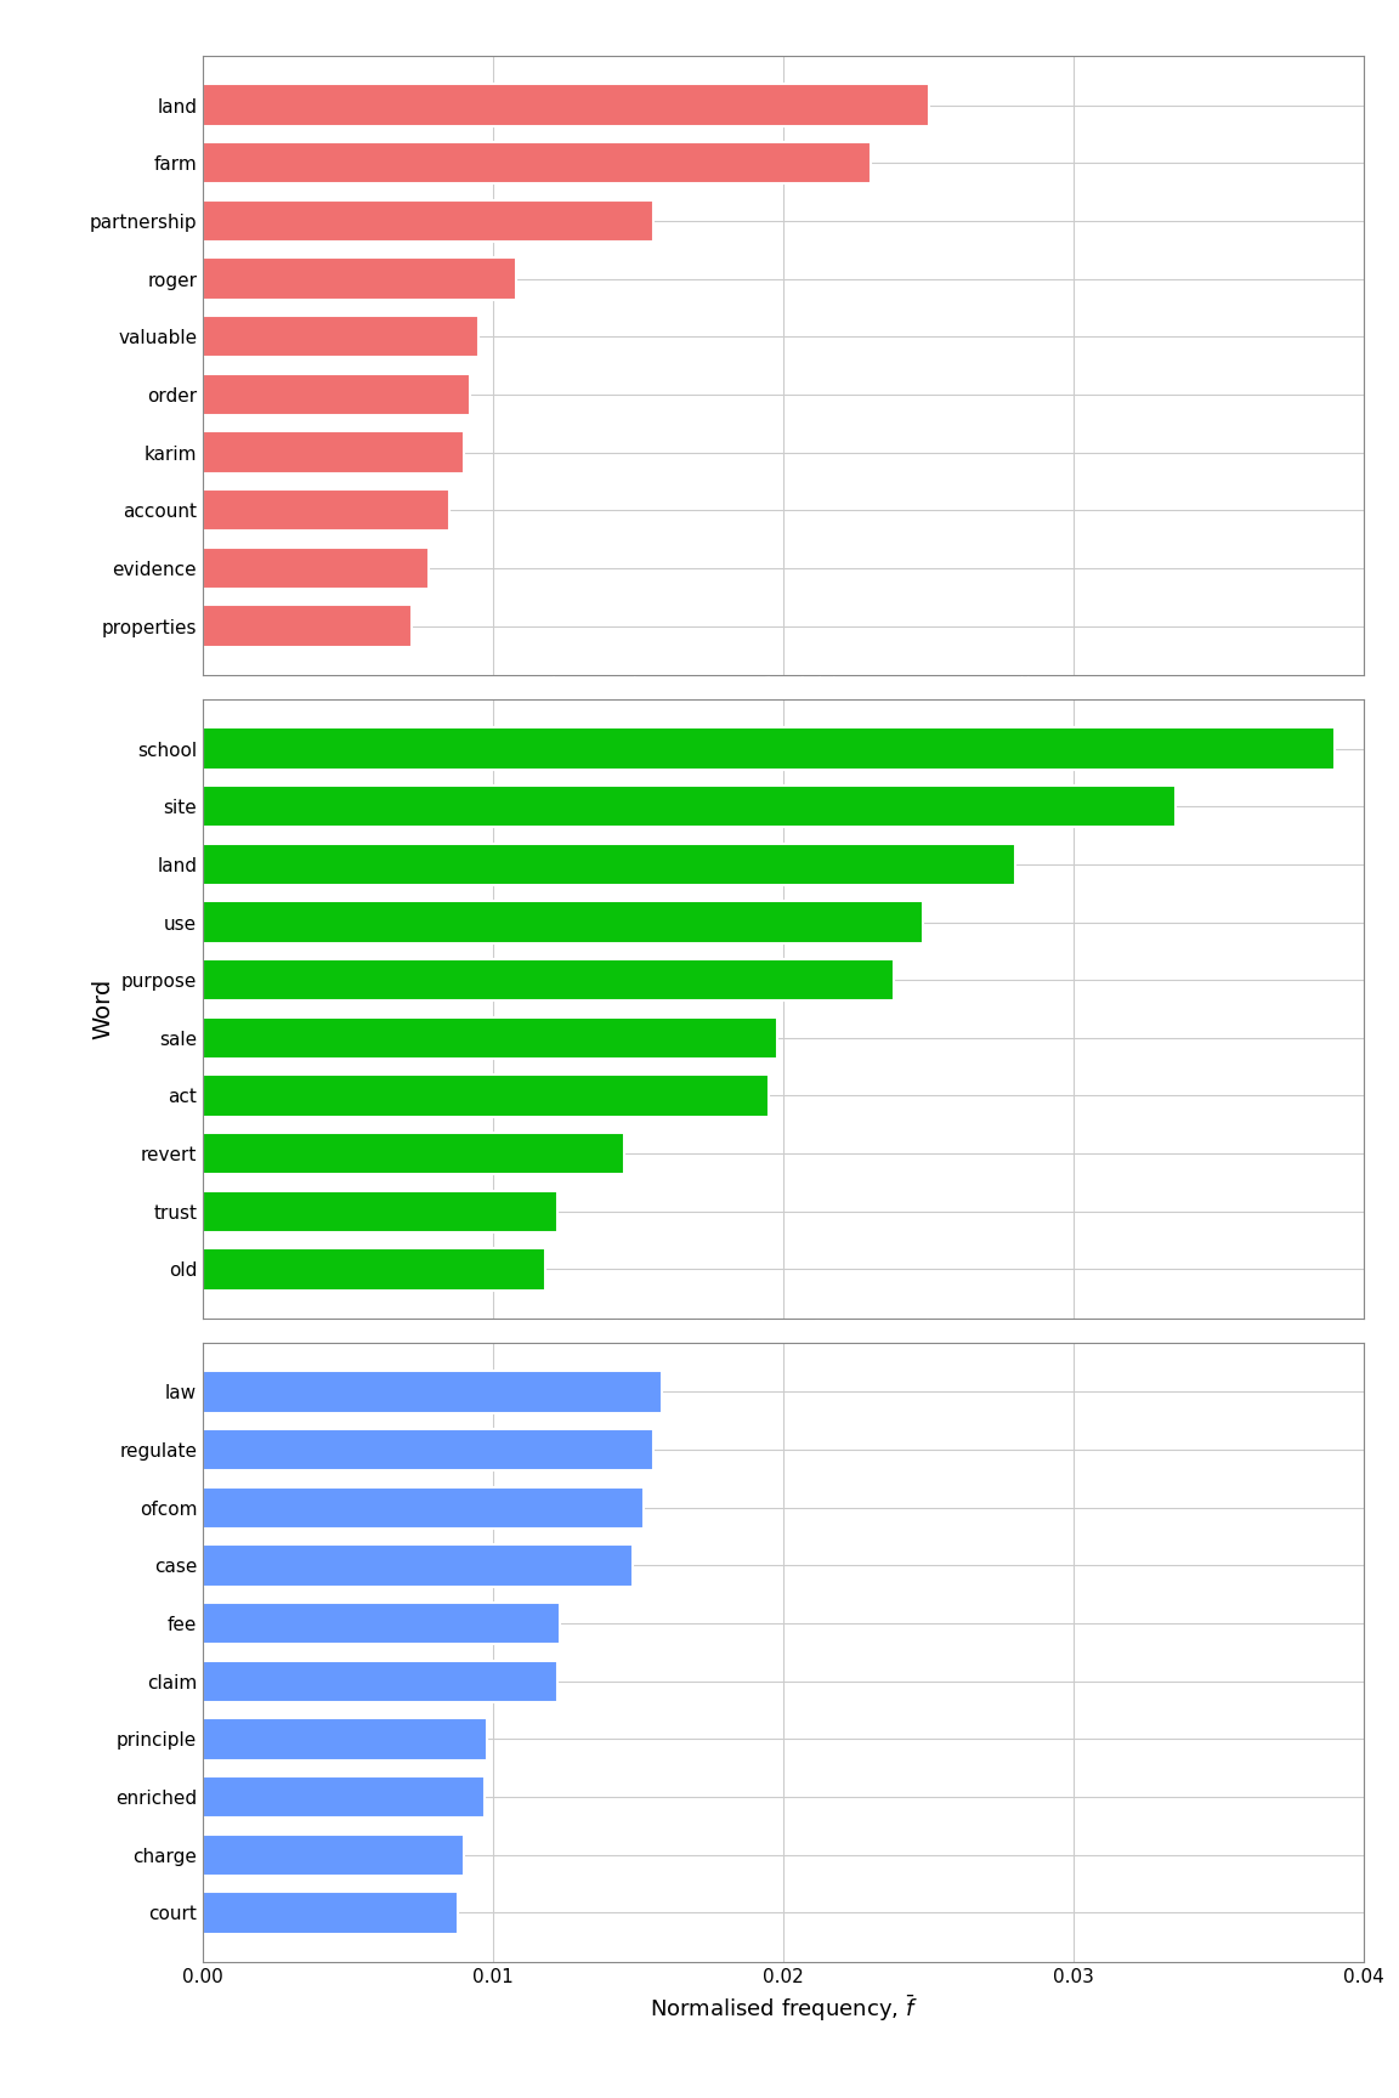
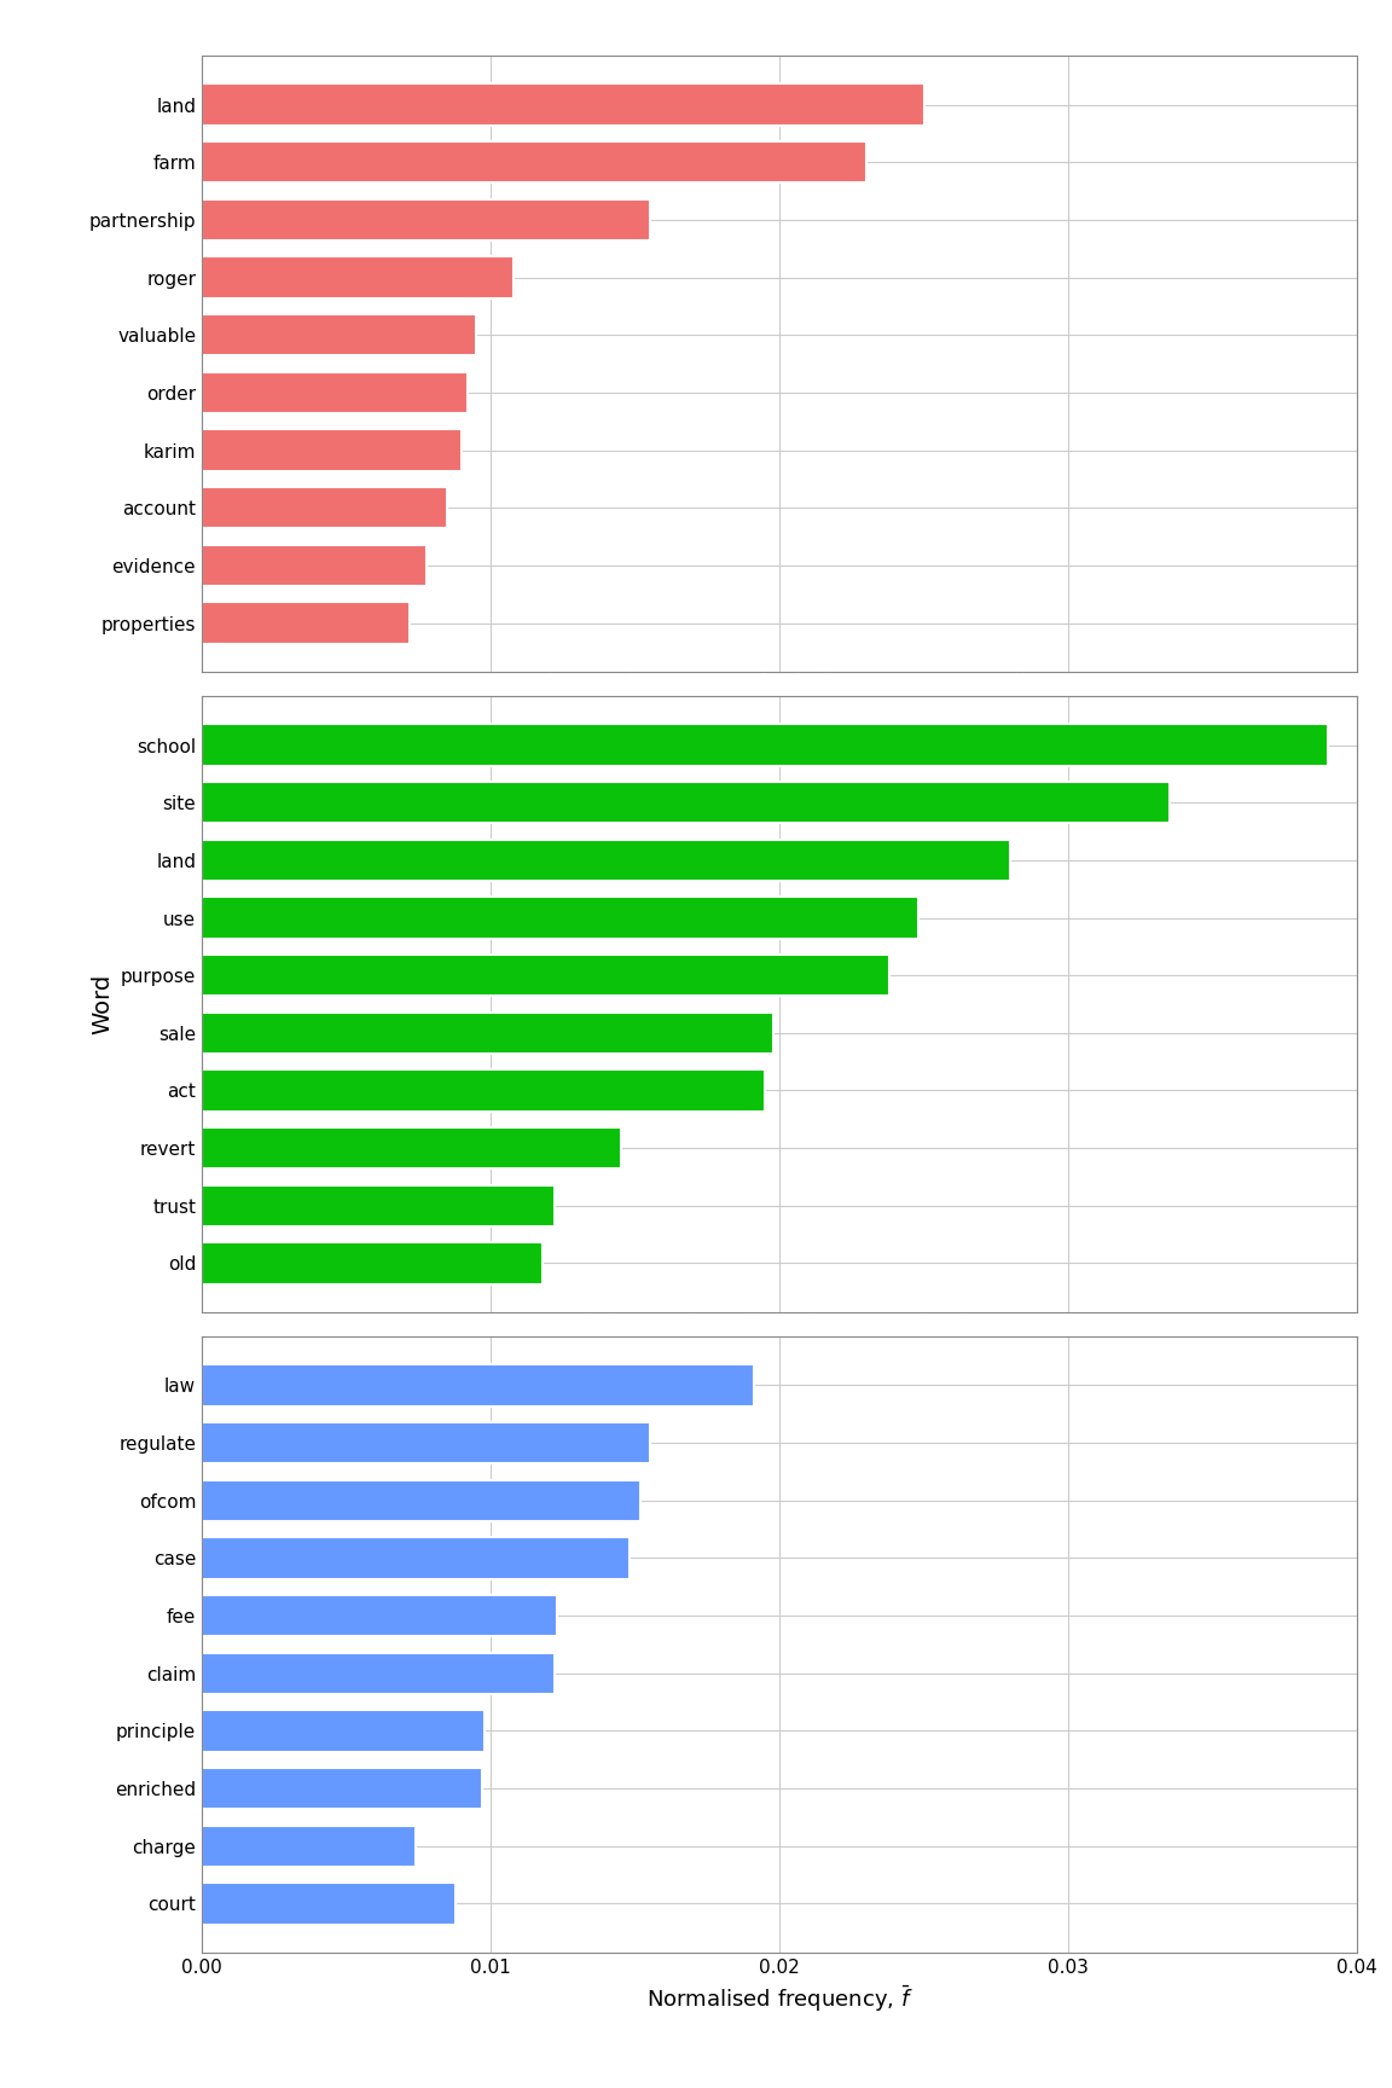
law: 0.0158 -> 0.0191
charge: 0.0090 -> 0.0074
